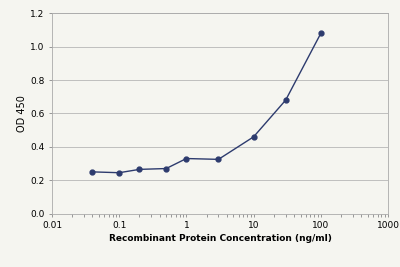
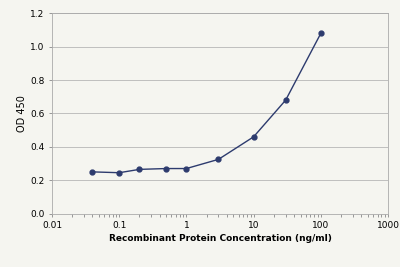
1: 0.33 -> 0.27
